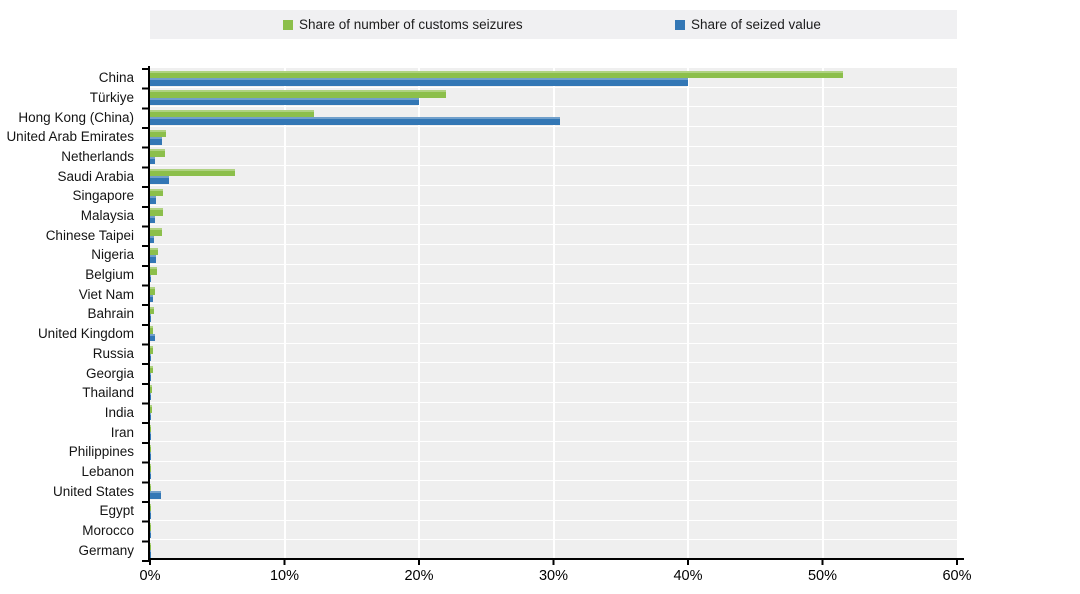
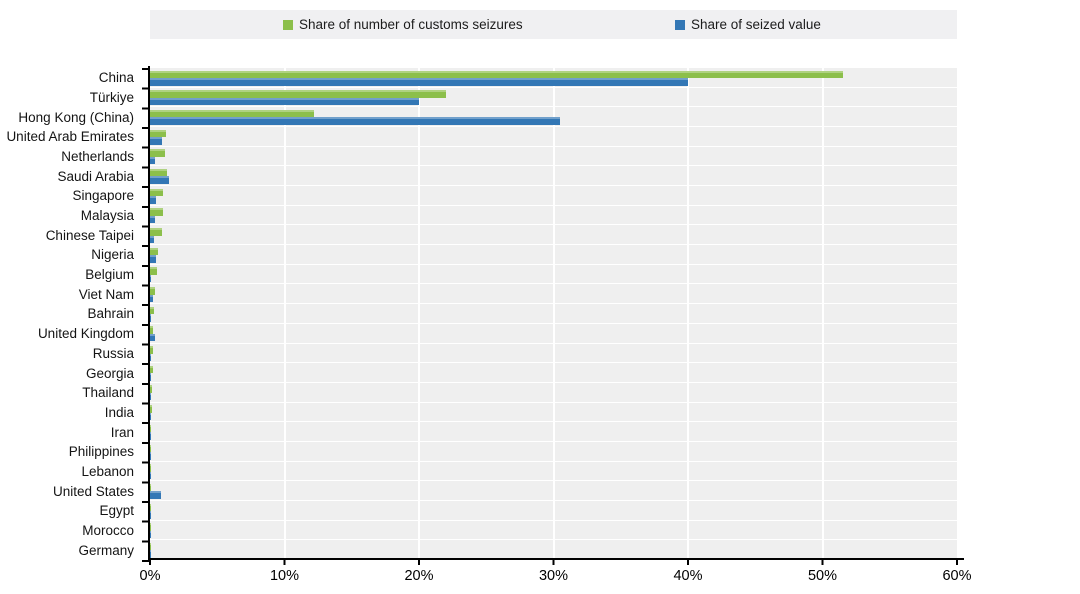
Share of number of customs seizures/Saudi Arabia: 6.3% -> 1.2%
